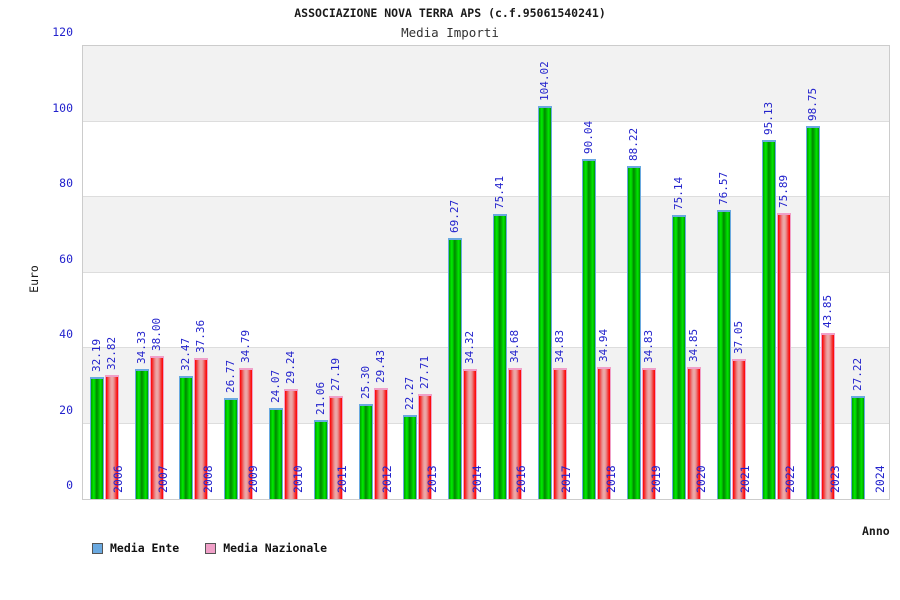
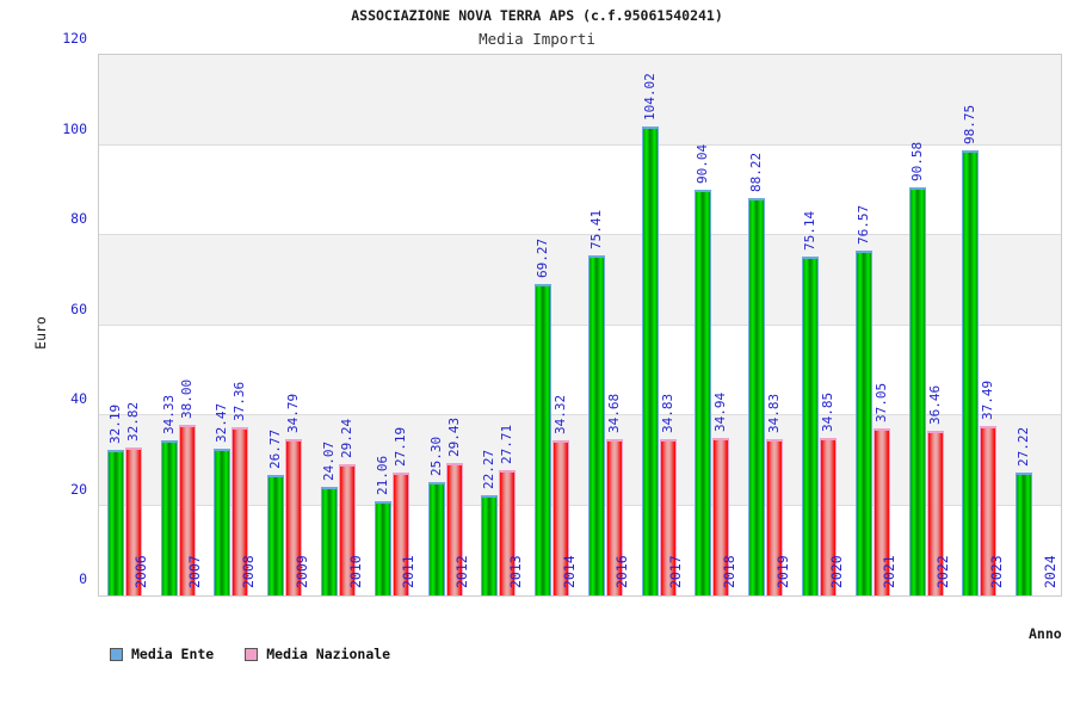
Media Ente/2022: 95.13 -> 90.58
Media Nazionale/2022: 75.89 -> 36.46
Media Nazionale/2023: 43.85 -> 37.49
